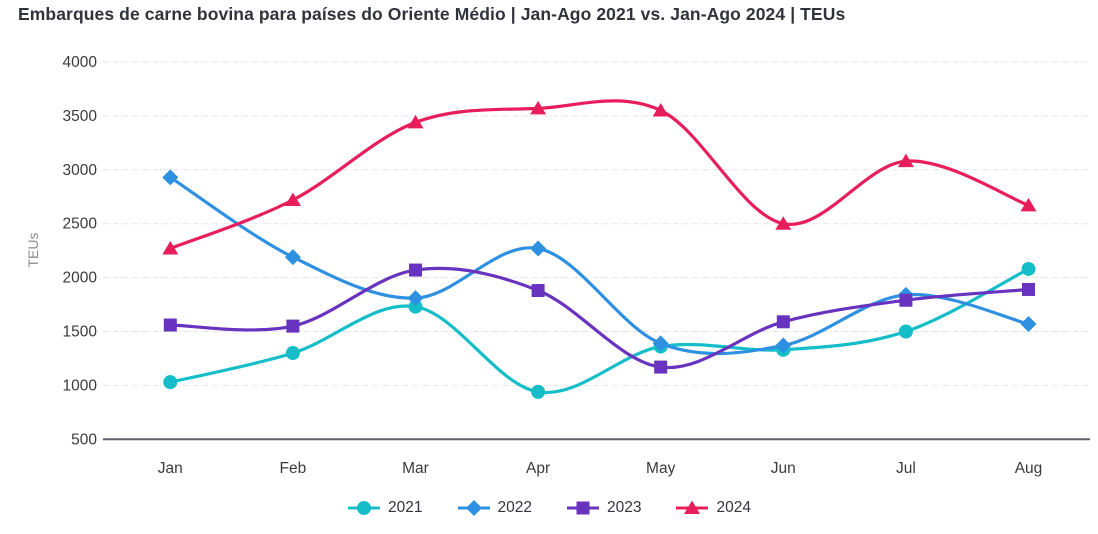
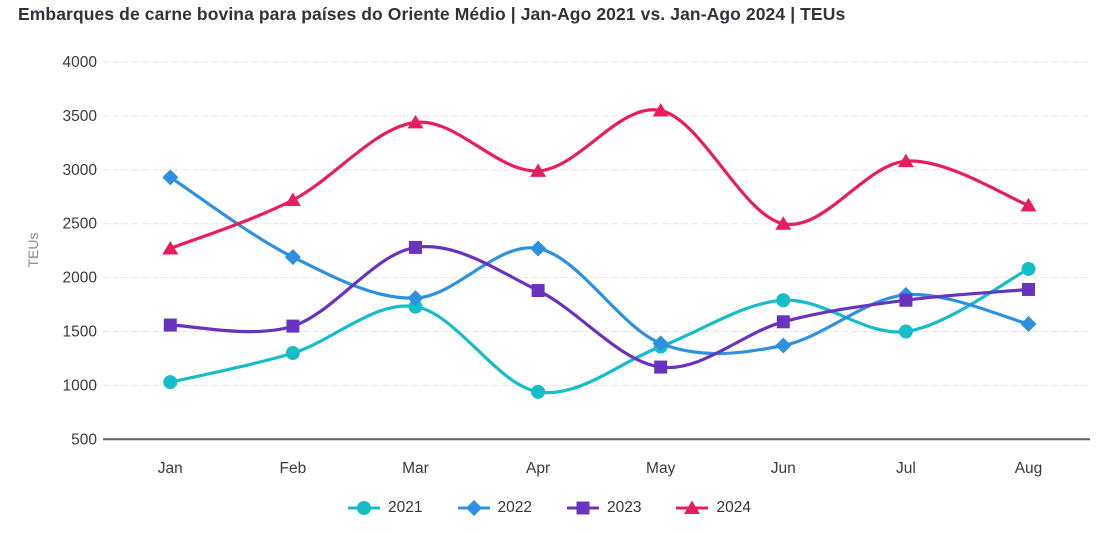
2023/Mar: 2070 -> 2280
2024/Apr: 3570 -> 2990
2021/Jun: 1330 -> 1790
